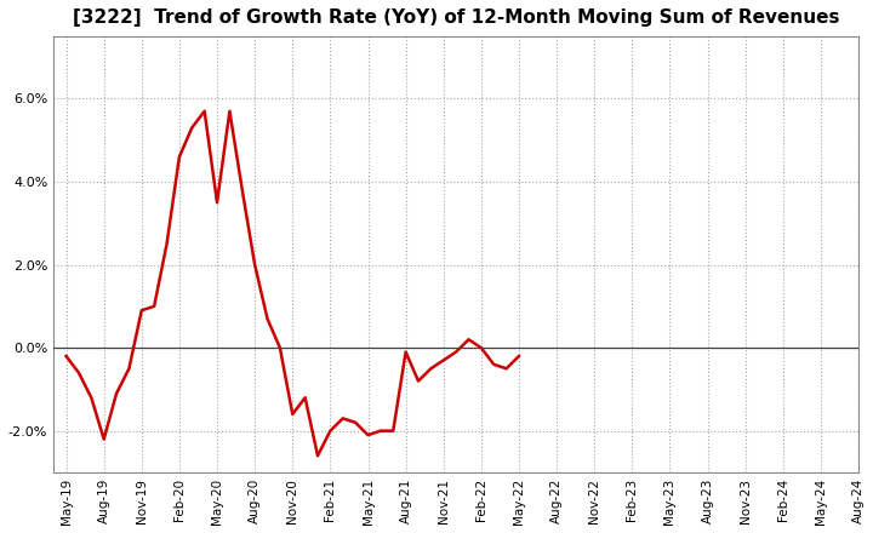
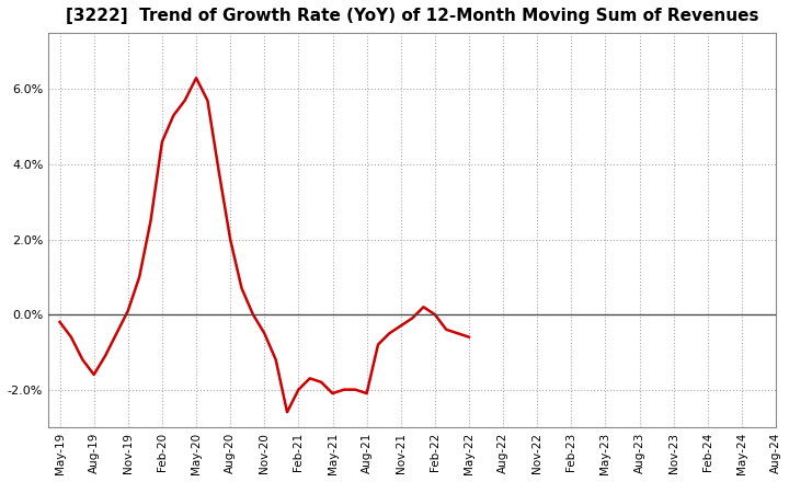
Aug-19: -2.2% -> -1.6%
Nov-19: 0.9% -> 0.1%
May-20: 3.5% -> 6.3%
Nov-20: -1.6% -> -0.5%
Aug-21: -0.1% -> -2.1%
May-22: -0.2% -> -0.6%
